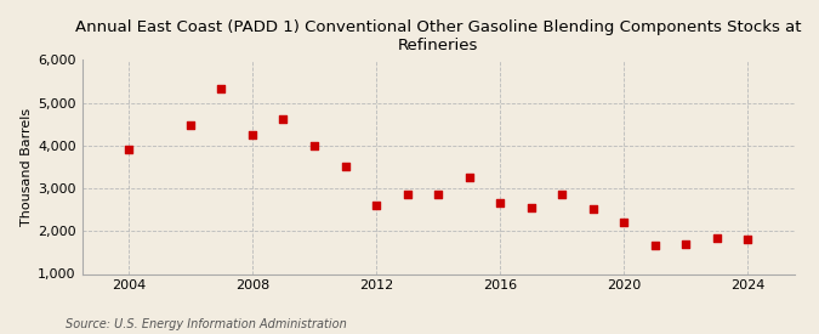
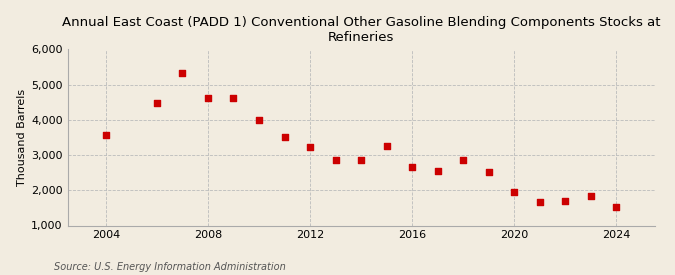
2004: 3,900 -> 3,560
2008: 4,250 -> 4,620
2012: 2,600 -> 3,220
2020: 2,200 -> 1,950
2024: 1,800 -> 1,530
